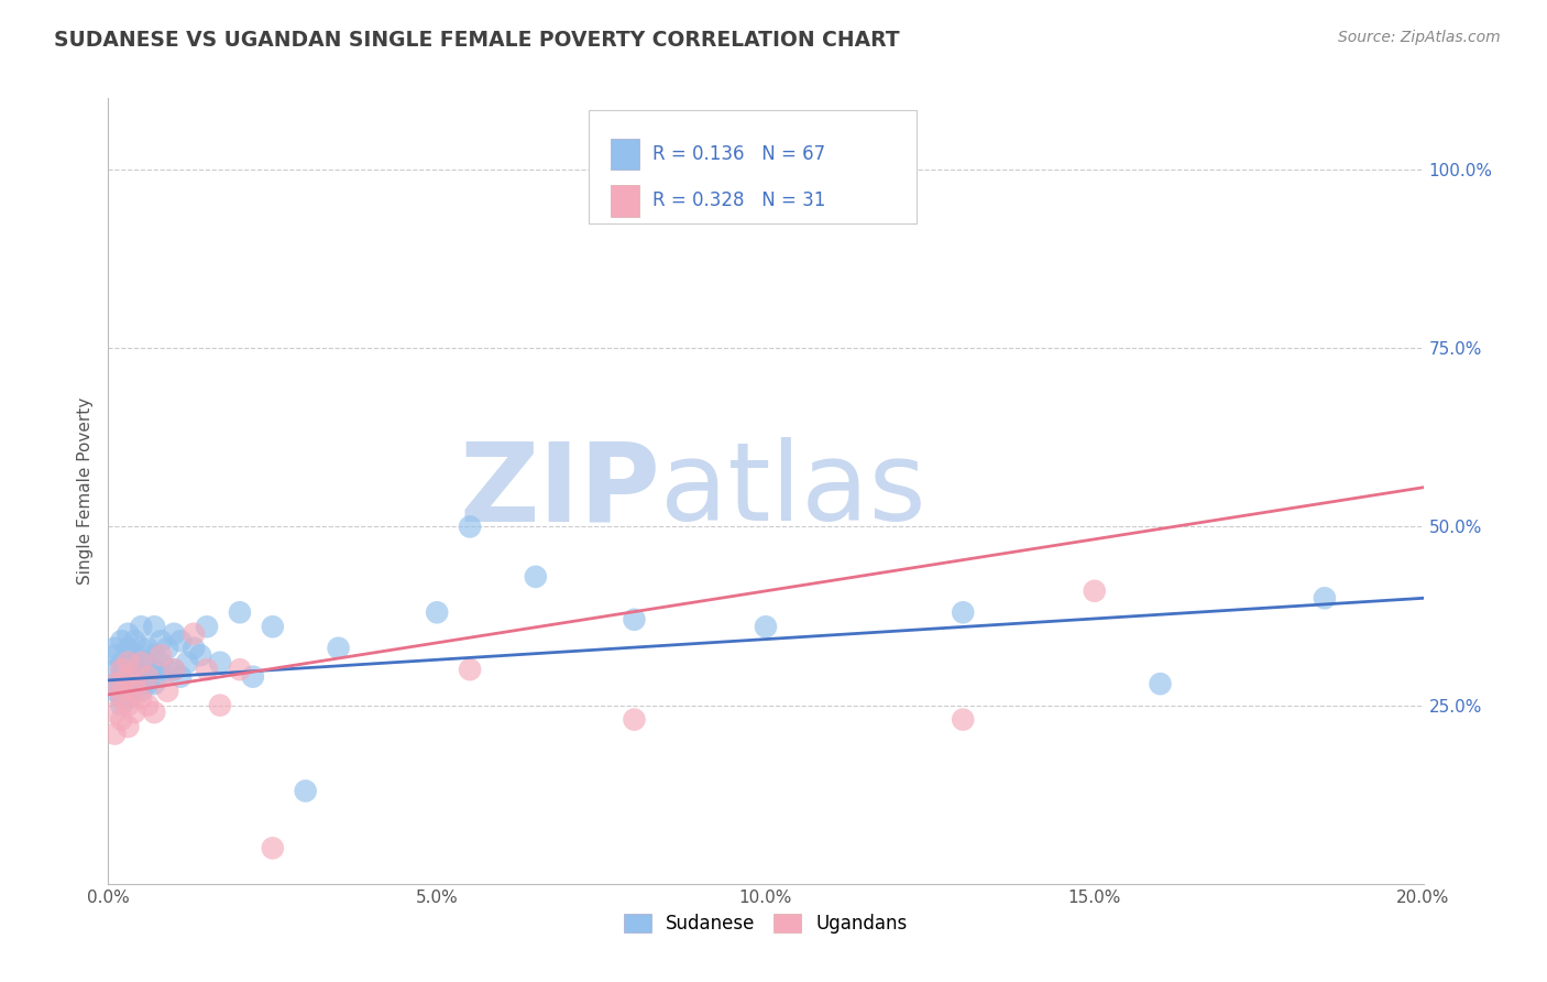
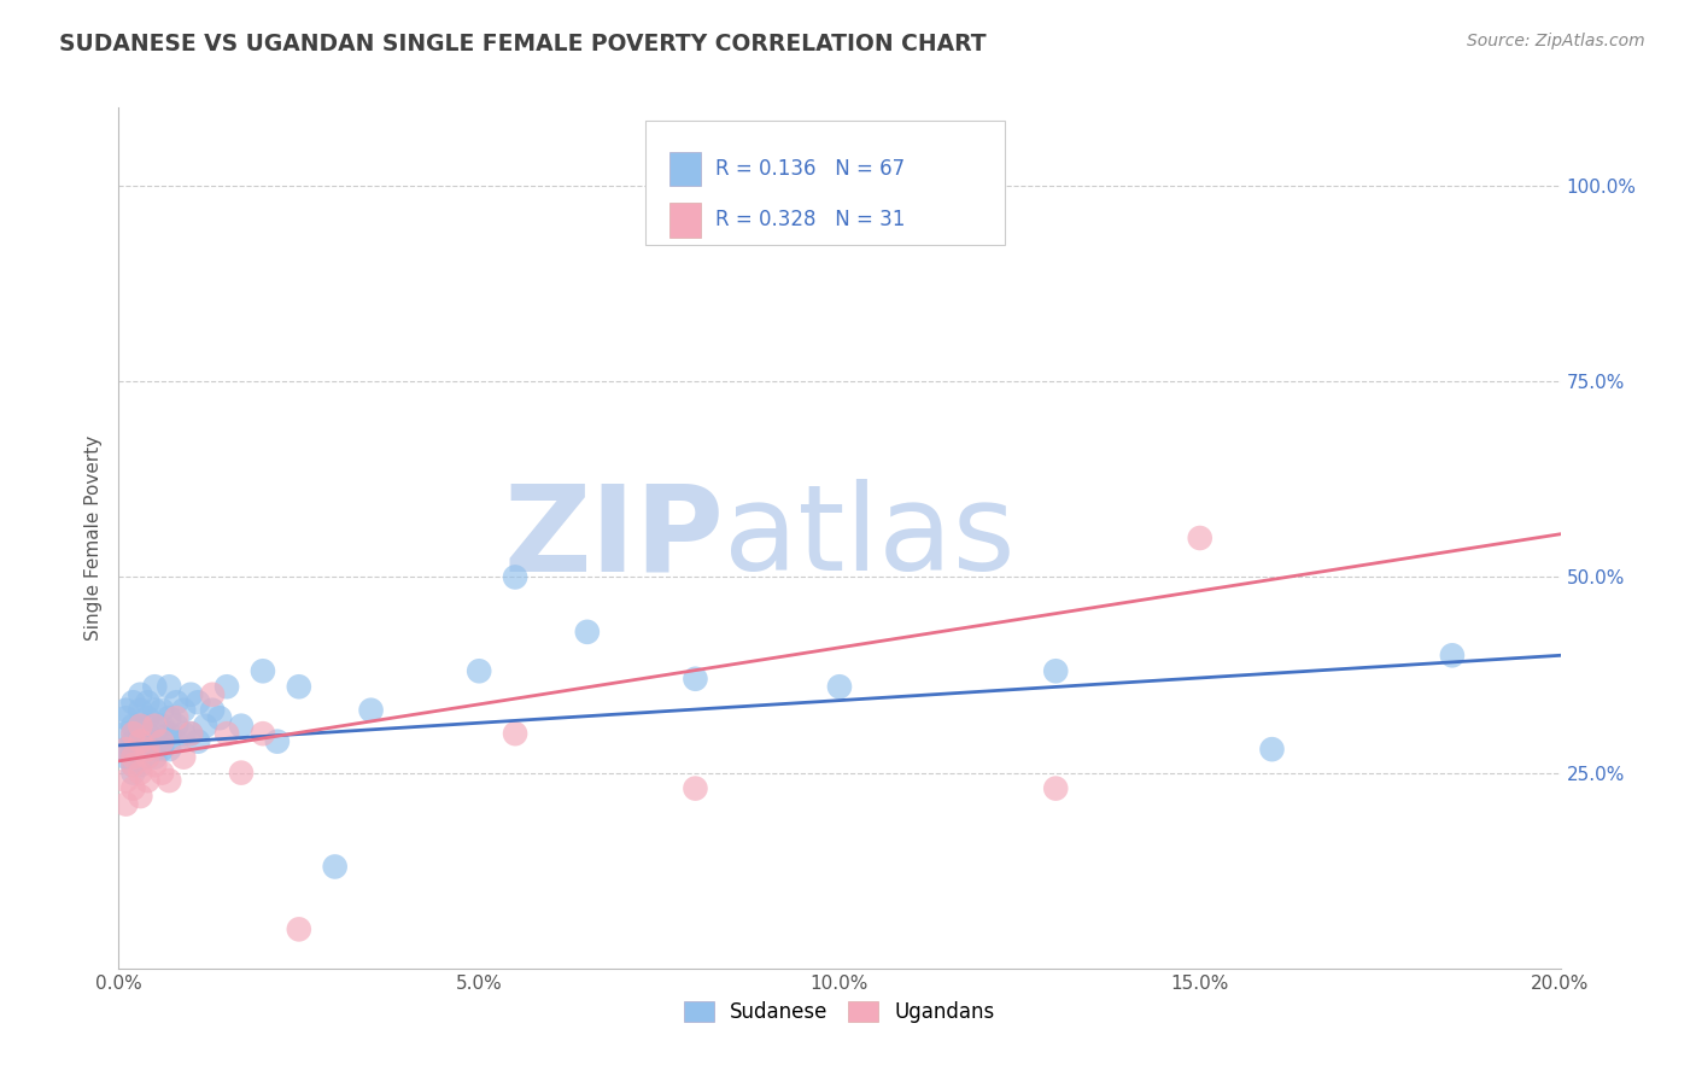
Ugandans/15.0%: 41% -> 55%
